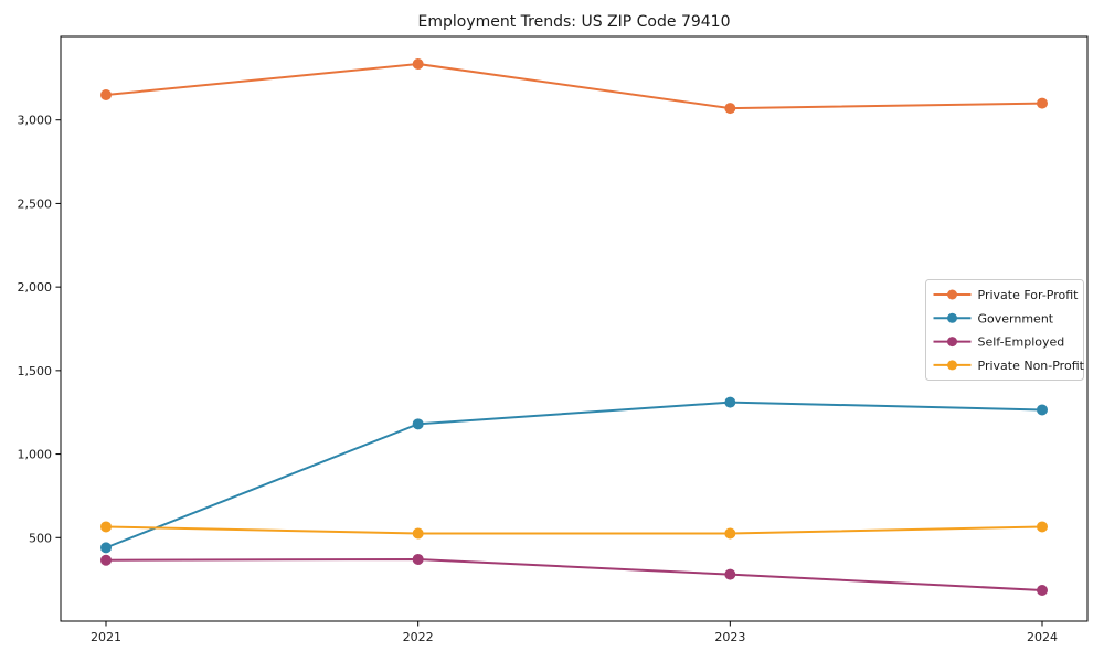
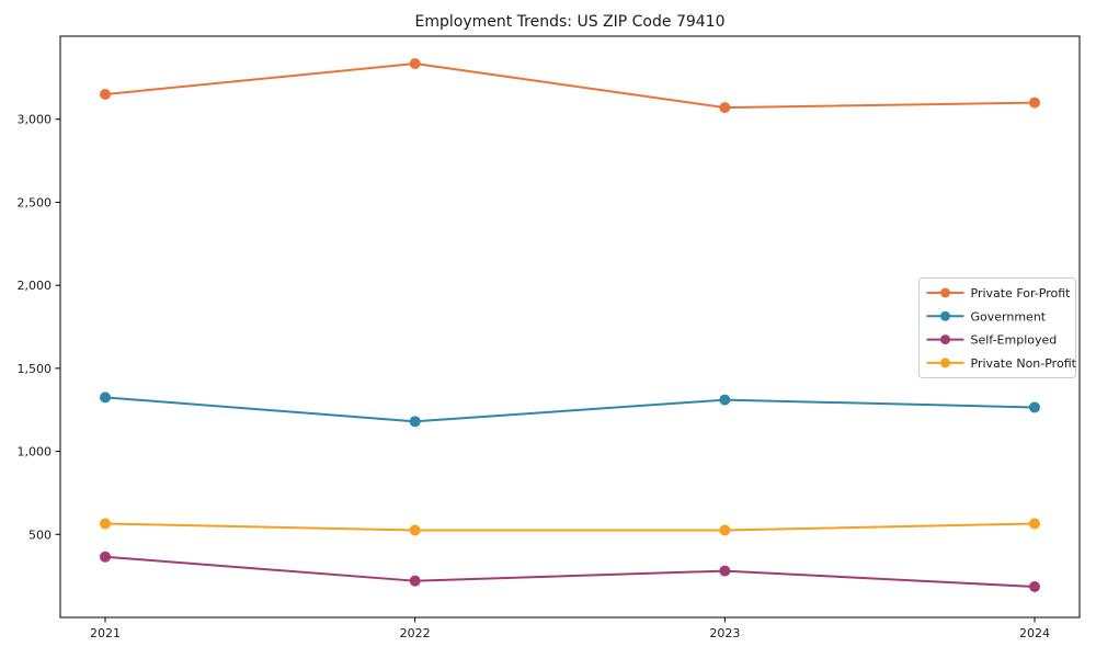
Government/2021: 440 -> 1320
Self-Employed/2022: 370 -> 220
